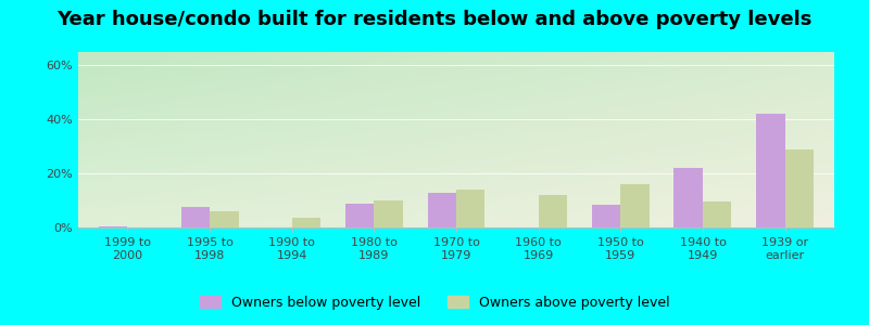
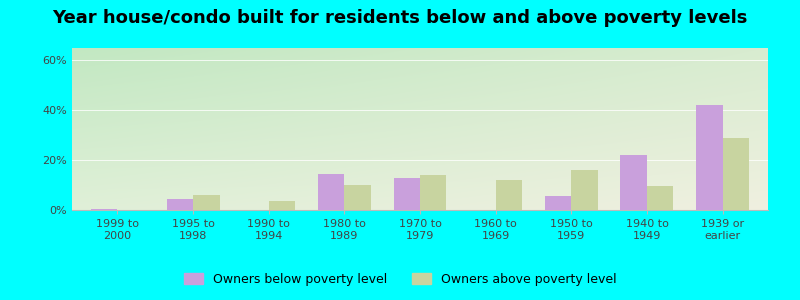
Owners below poverty level/1995 to 1998: 7.5% -> 4.5%
Owners below poverty level/1980 to 1989: 9.0% -> 14.5%
Owners below poverty level/1950 to 1959: 8.5% -> 5.5%
